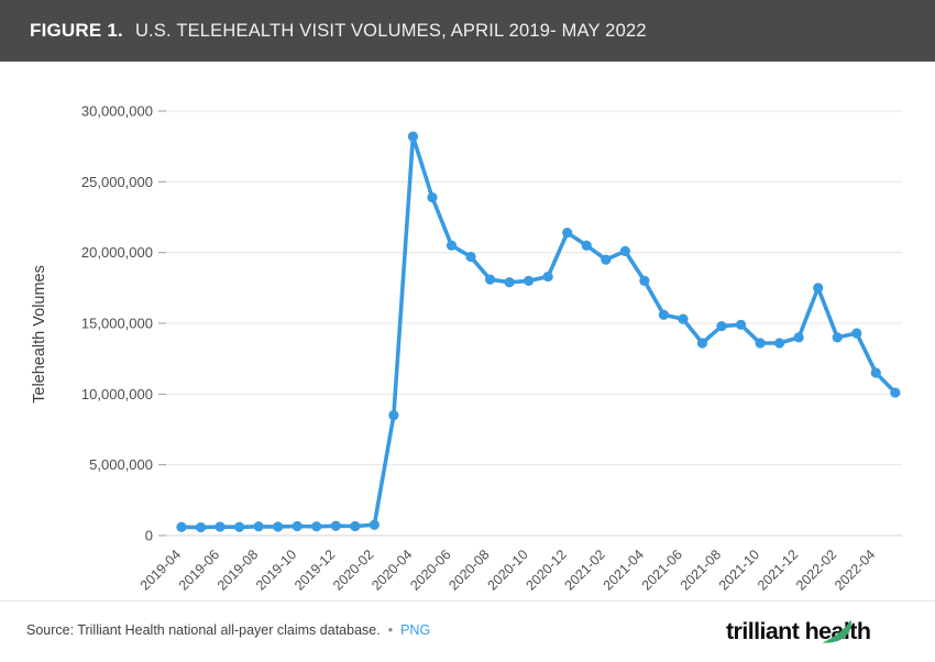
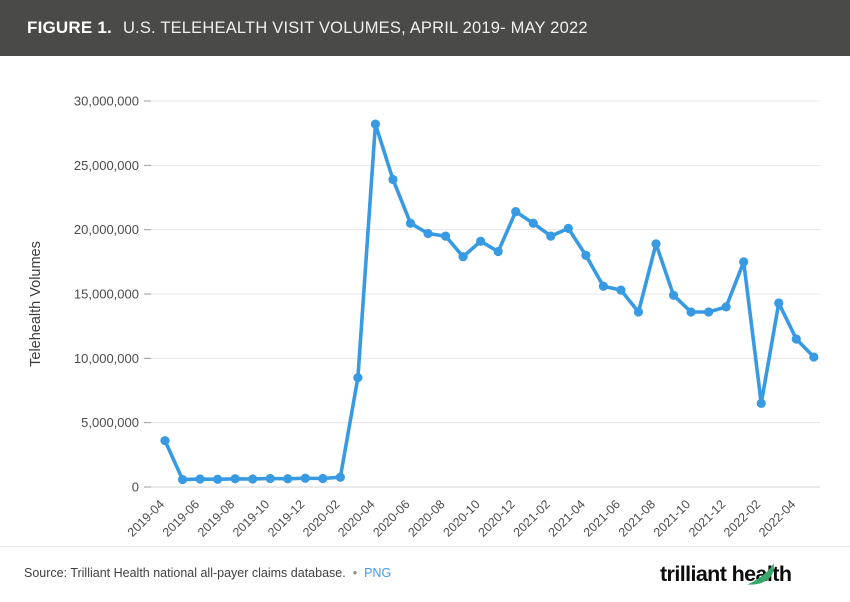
2019-04: 600000 -> 3600000
2020-08: 18100000 -> 19500000
2020-10: 18000000 -> 19100000
2021-08: 14800000 -> 18900000
2022-02: 14000000 -> 6500000
